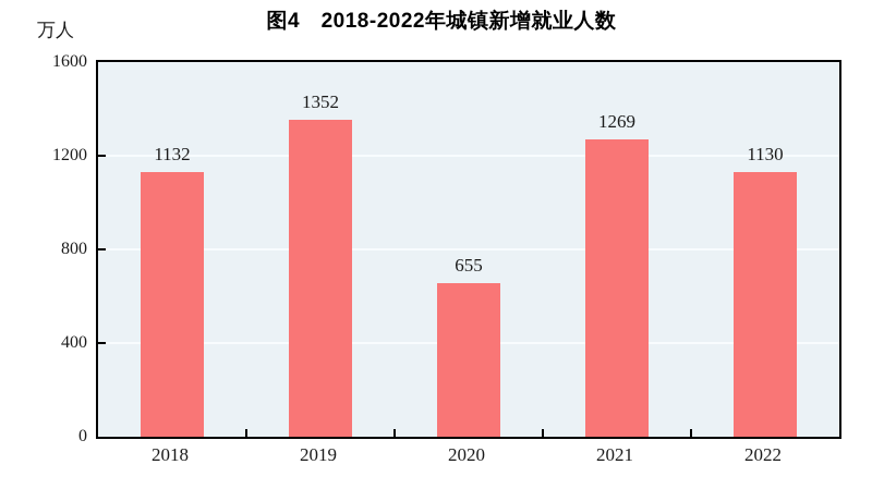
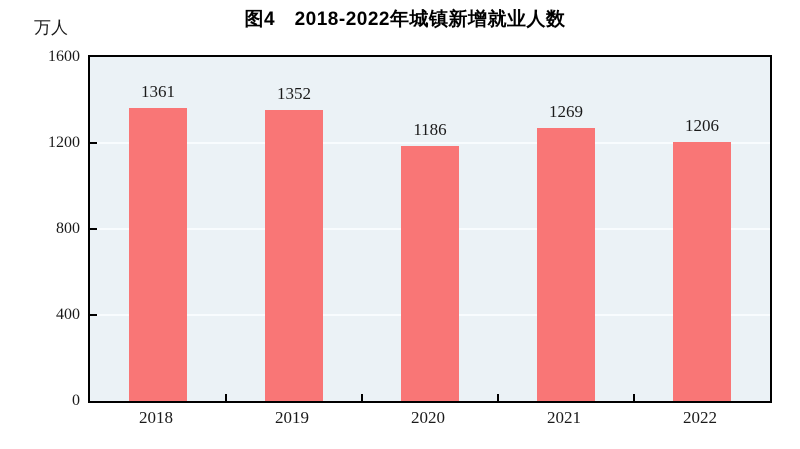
2018: 1132 -> 1361
2020: 655 -> 1186
2022: 1130 -> 1206
